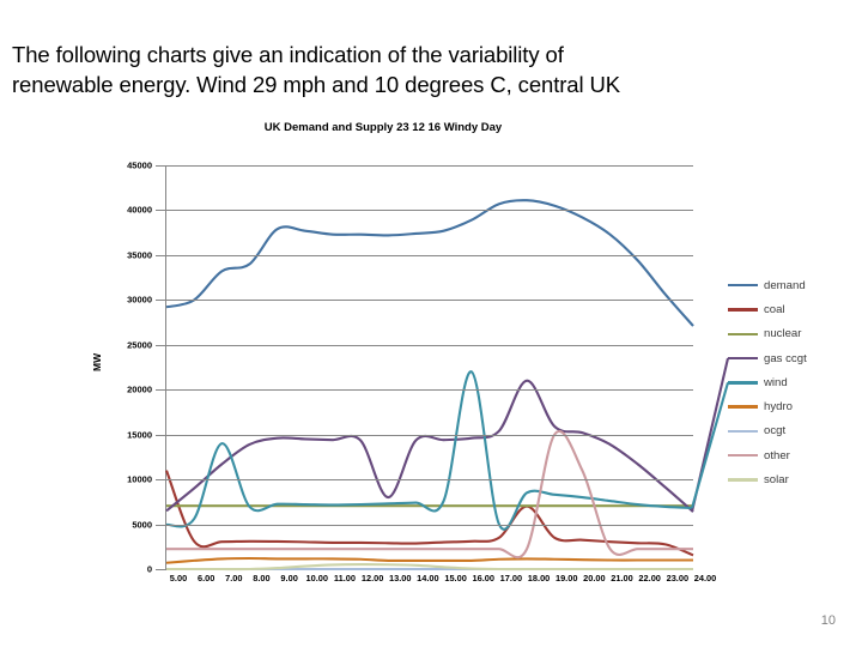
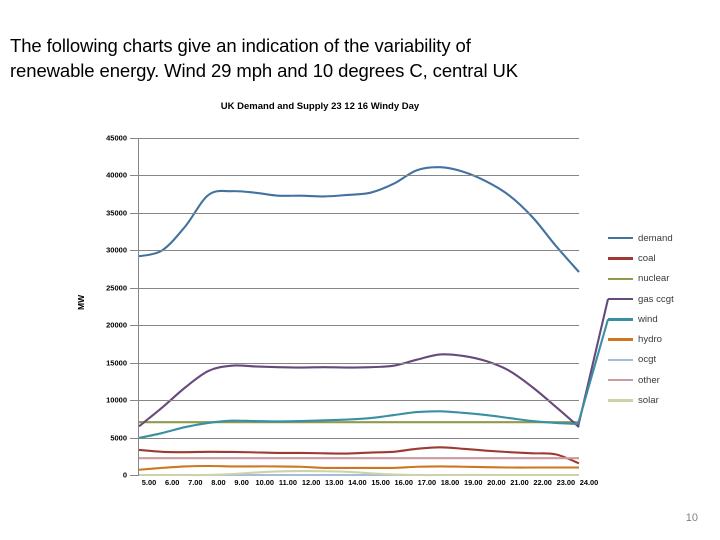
coal/5.00: 11000 -> 3000
wind/7.00: 14000 -> 6000
demand/8.00: 34000 -> 37000
gas ccgt/13.00: 8000 -> 14000
wind/16.00: 22000 -> 8000
wind/17.00: 5000 -> 8000
coal/18.00: 7000 -> 4000
gas ccgt/18.00: 21000 -> 16000
other/19.00: 15000 -> 2000
other/20.00: 11000 -> 2000
